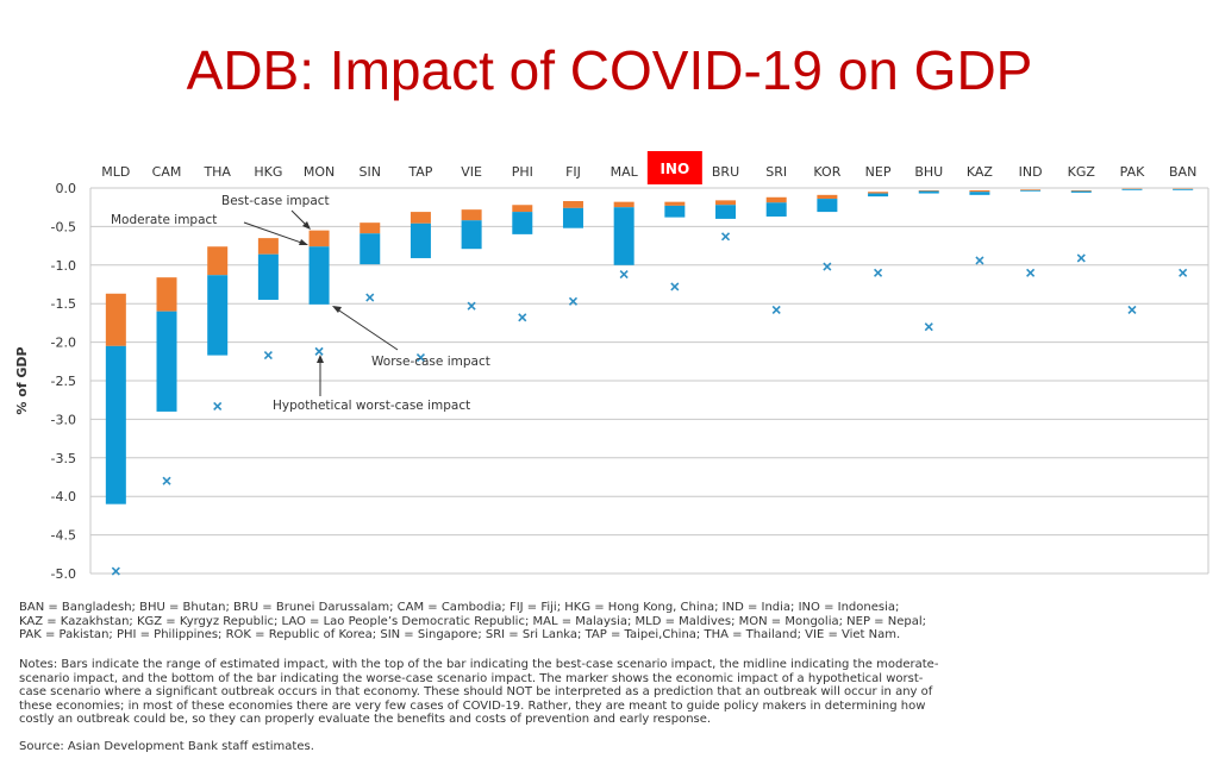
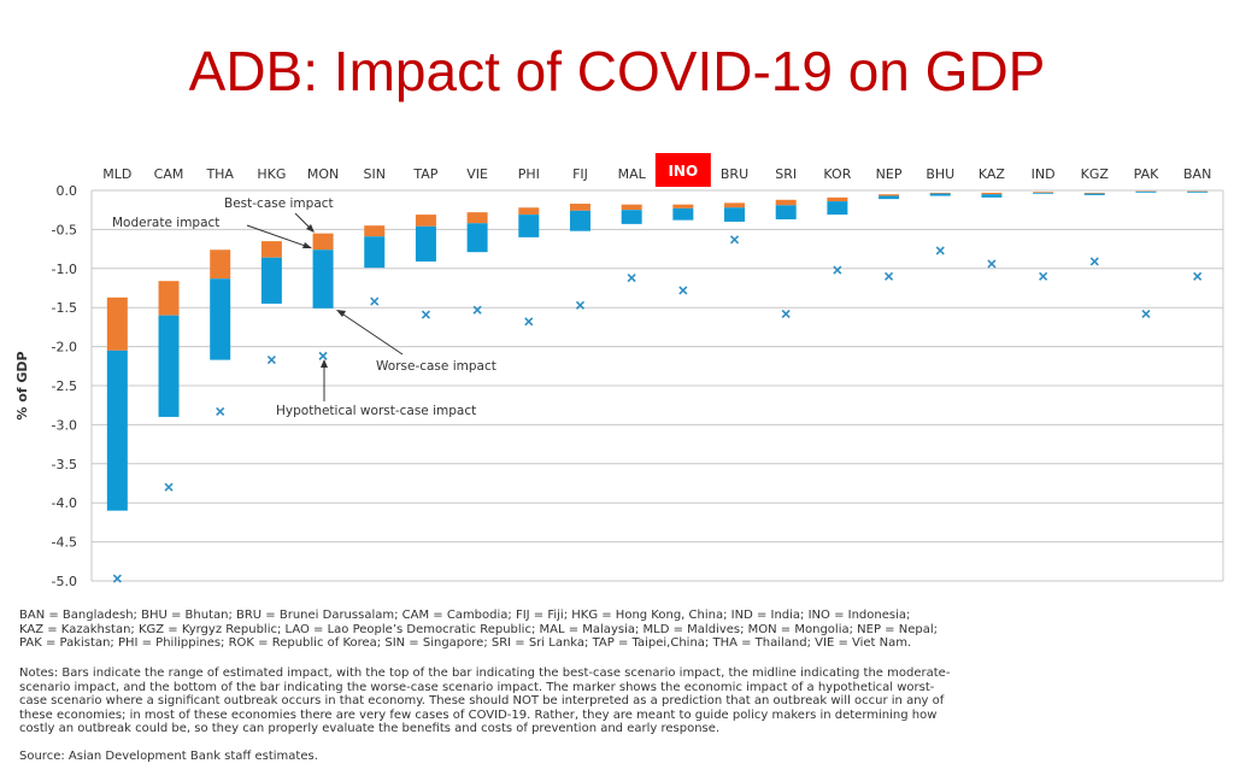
Hypothetical worst-case impact/TAP: -2.2 -> -1.6
Worse-case impact/MAL: -1.0 -> -0.4
Hypothetical worst-case impact/BHU: -1.8 -> -0.8
